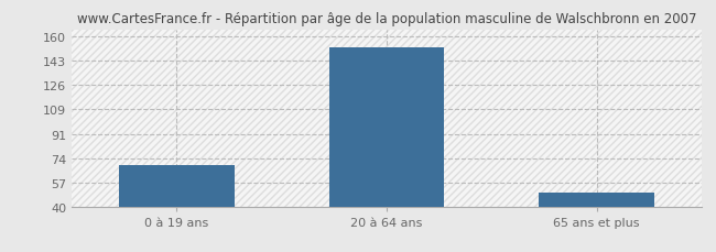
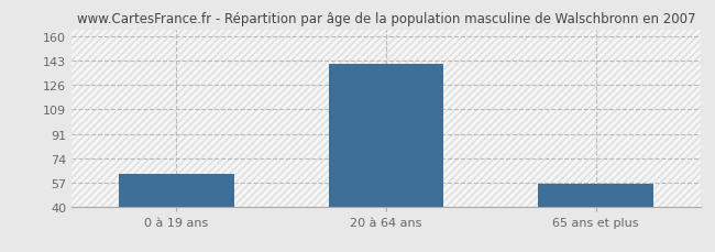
0 à 19 ans: 69 -> 63
20 à 64 ans: 152 -> 141
65 ans et plus: 50 -> 56
